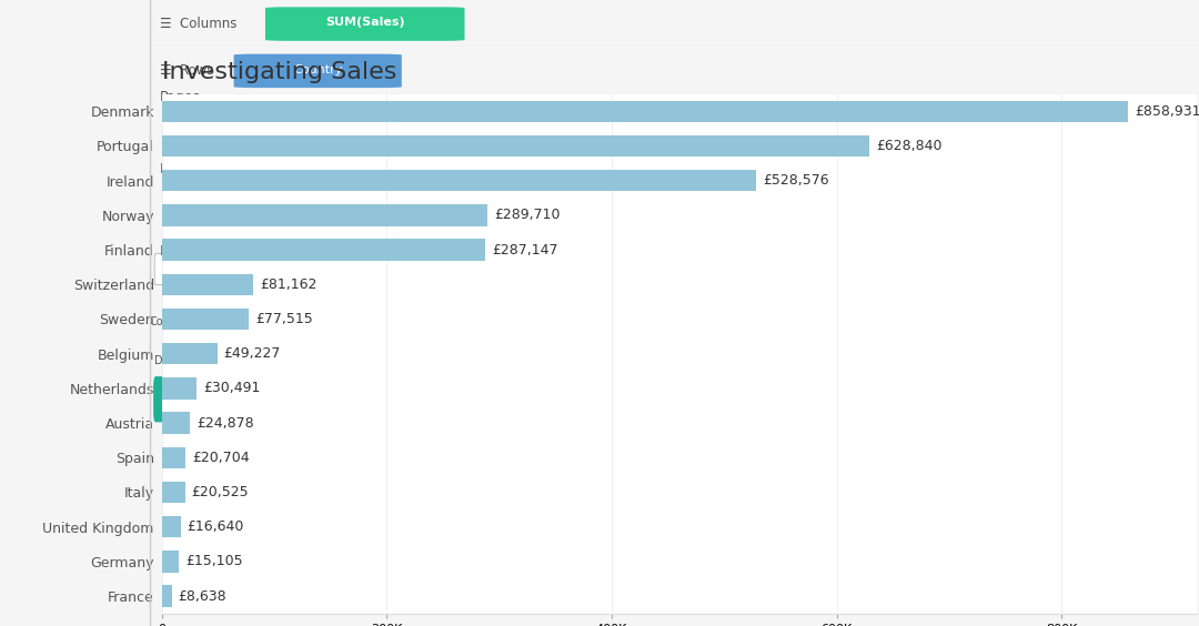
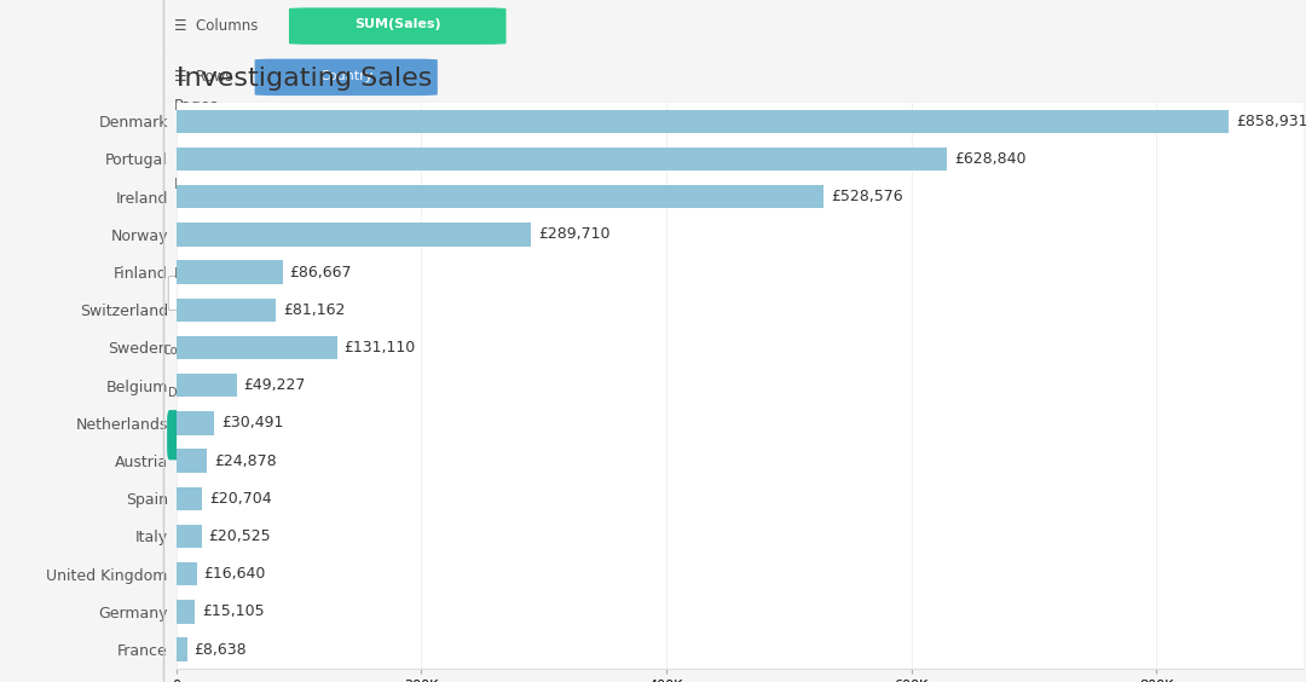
Finland: £287,147 -> £86,667
Sweden: £77,515 -> £131,110
